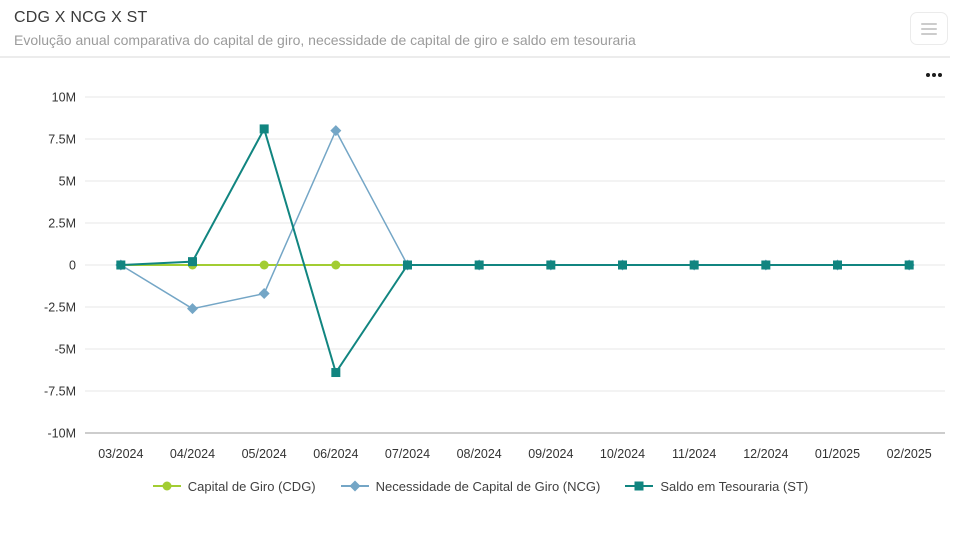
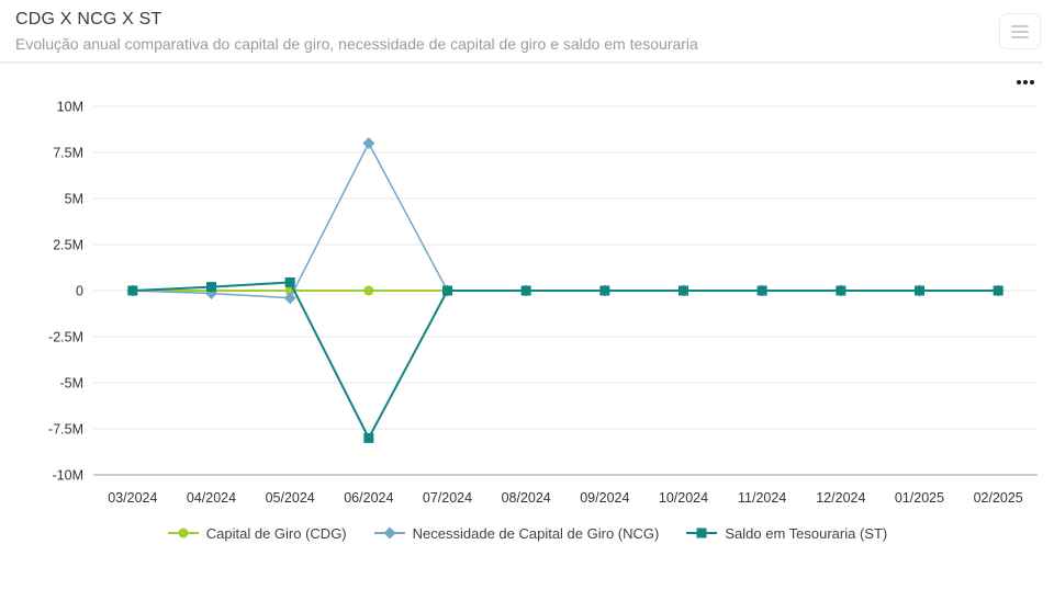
Necessidade de Capital de Giro (NCG)/04/2024: -2.6M -> -0.2M
Necessidade de Capital de Giro (NCG)/05/2024: -1.7M -> -0.4M
Saldo em Tesouraria (ST)/05/2024: 8.1M -> 0.4M
Saldo em Tesouraria (ST)/06/2024: -6.4M -> -8.0M
